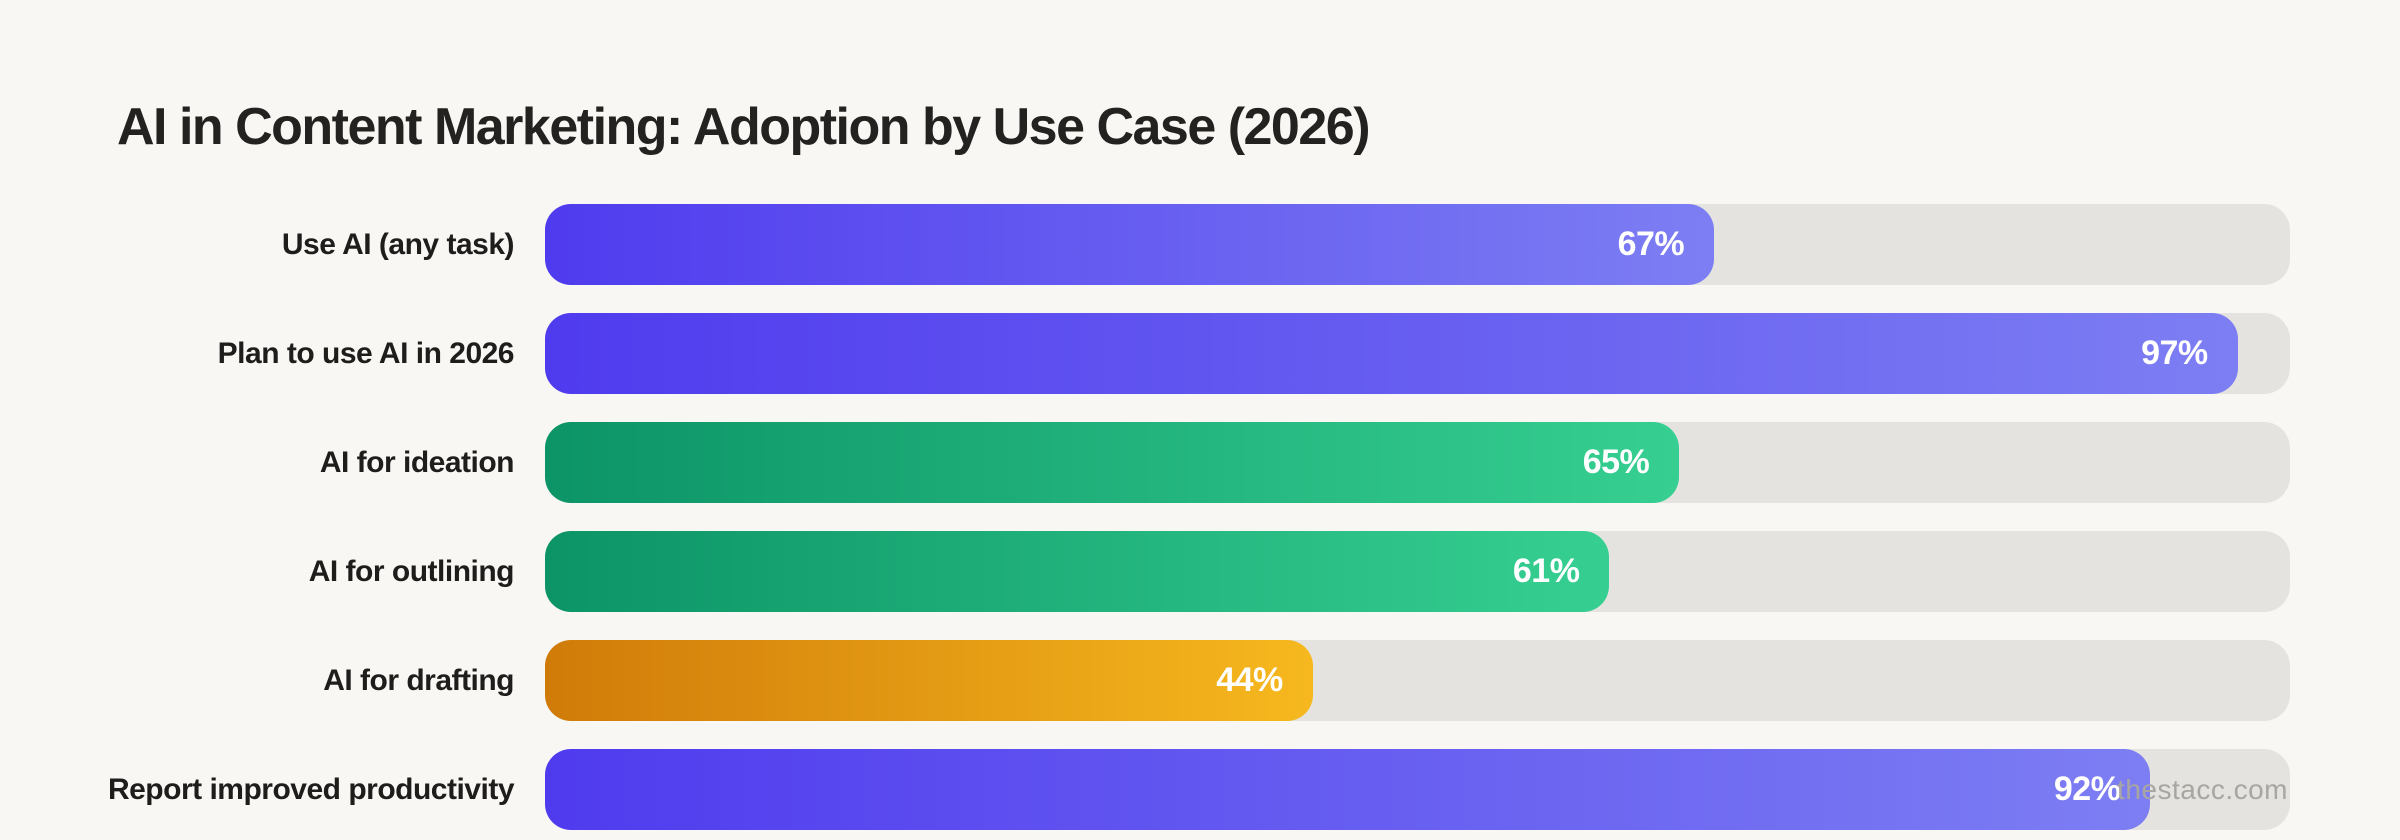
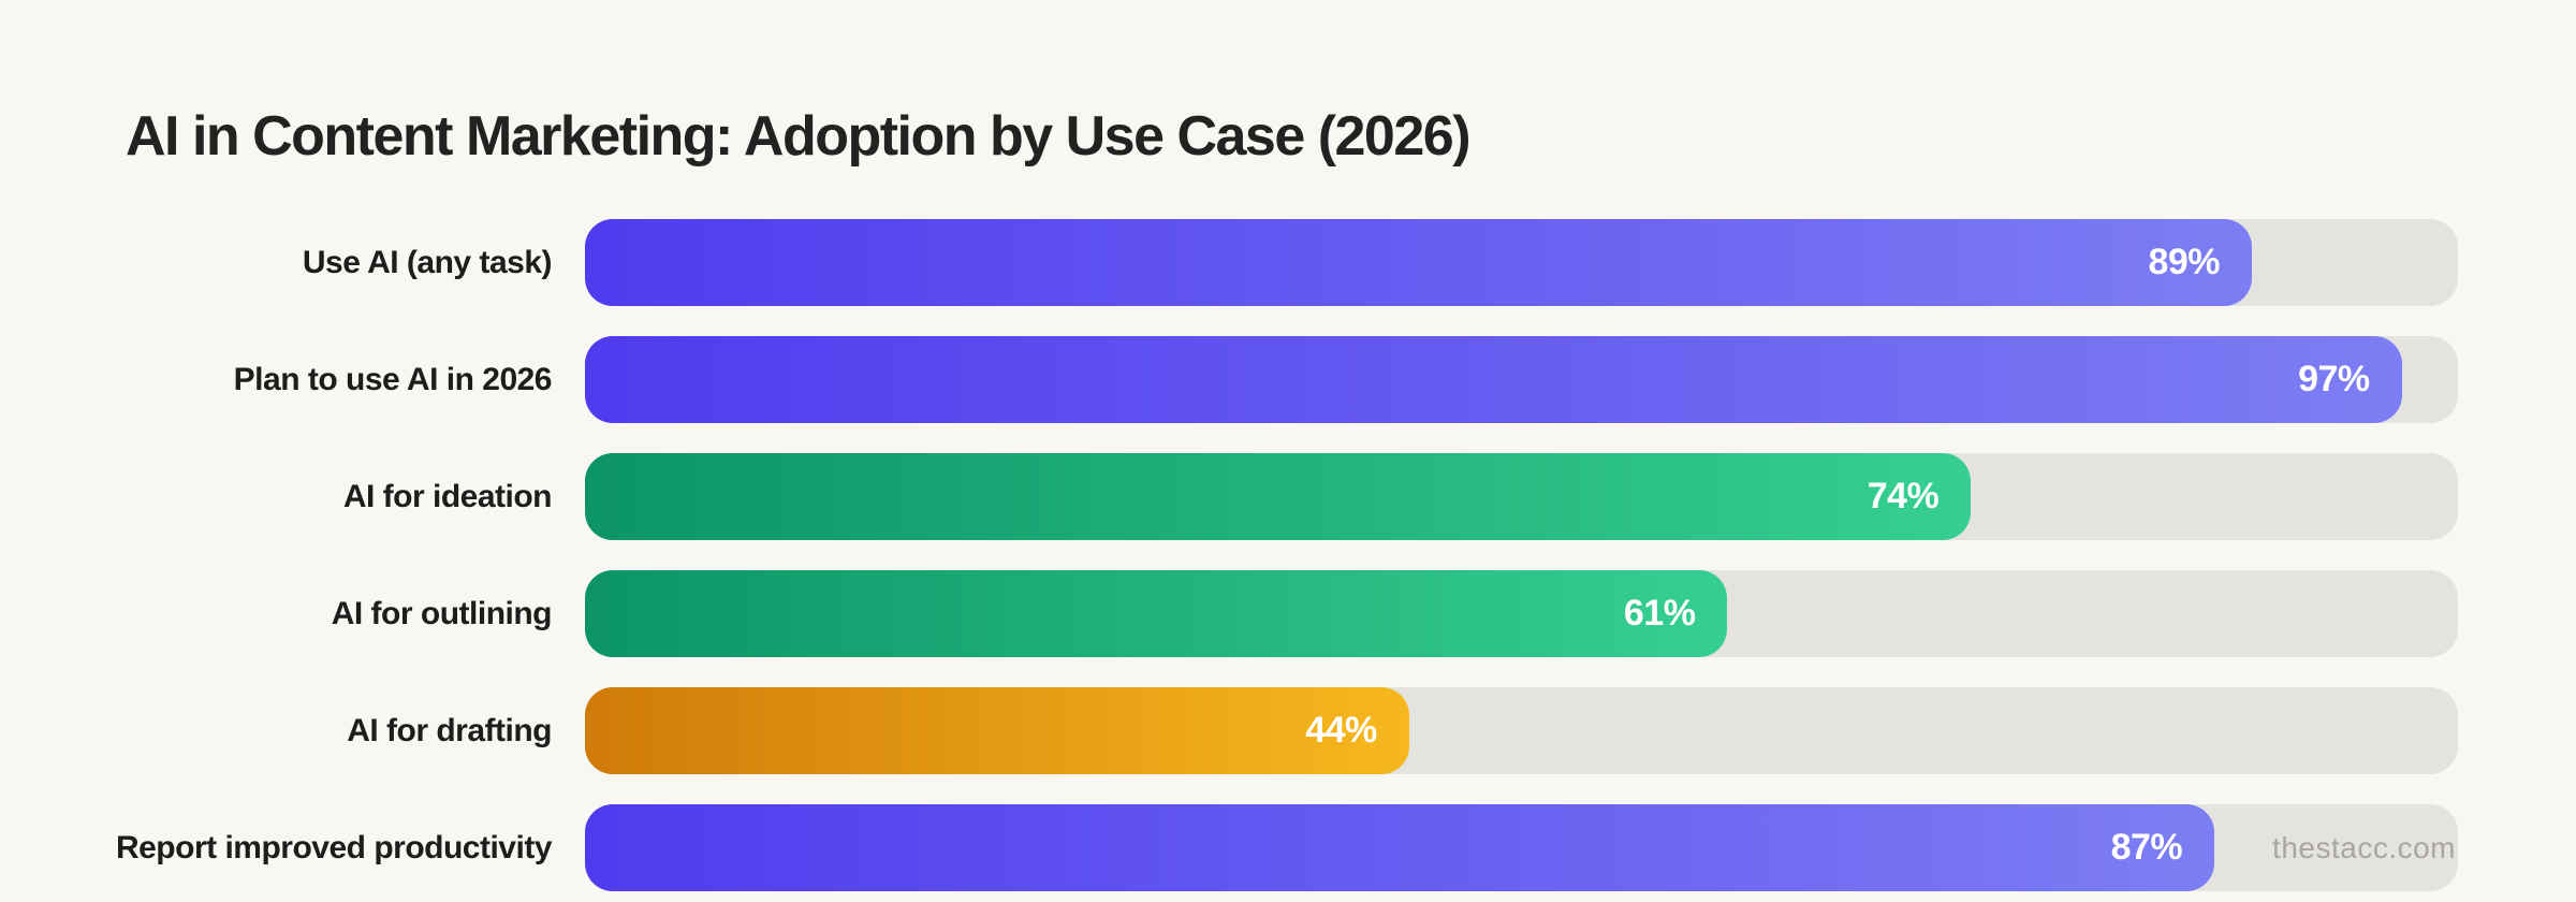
Use AI (any task): 67% -> 89%
AI for ideation: 65% -> 74%
Report improved productivity: 92% -> 87%
